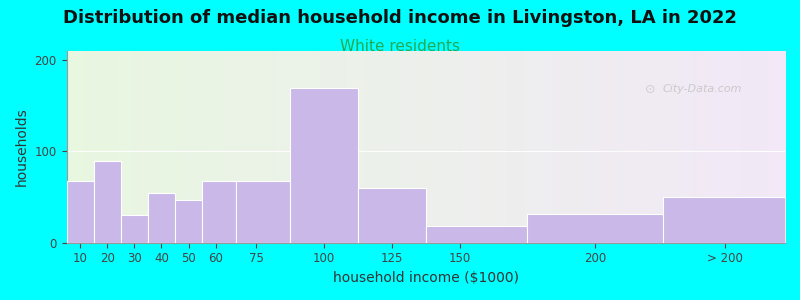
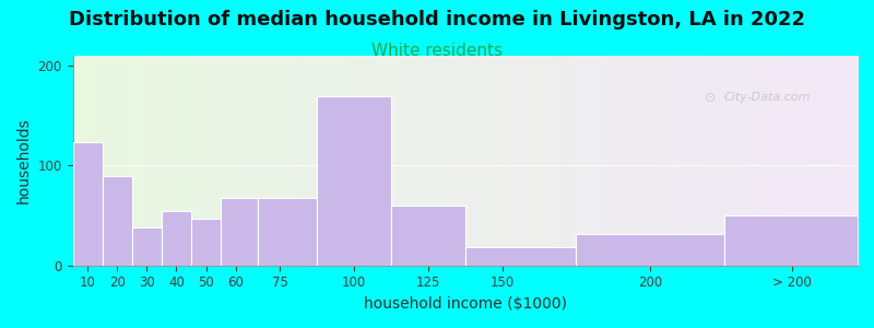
10: 68 -> 124
30: 30 -> 38
